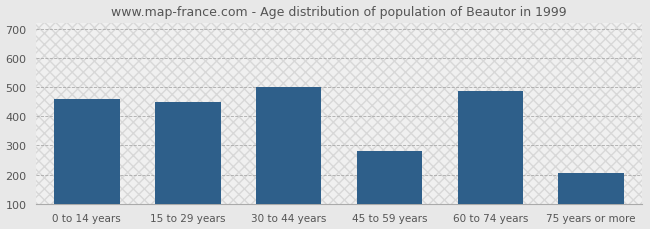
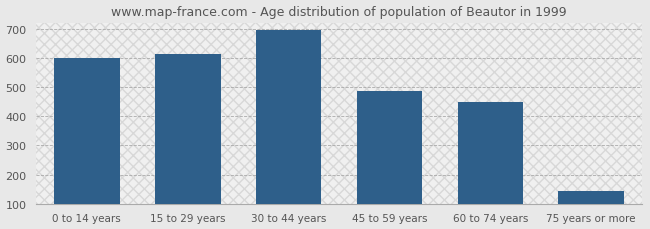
0 to 14 years: 460 -> 598
15 to 29 years: 450 -> 612
30 to 44 years: 500 -> 697
45 to 59 years: 280 -> 487
60 to 74 years: 485 -> 449
75 years or more: 205 -> 145
